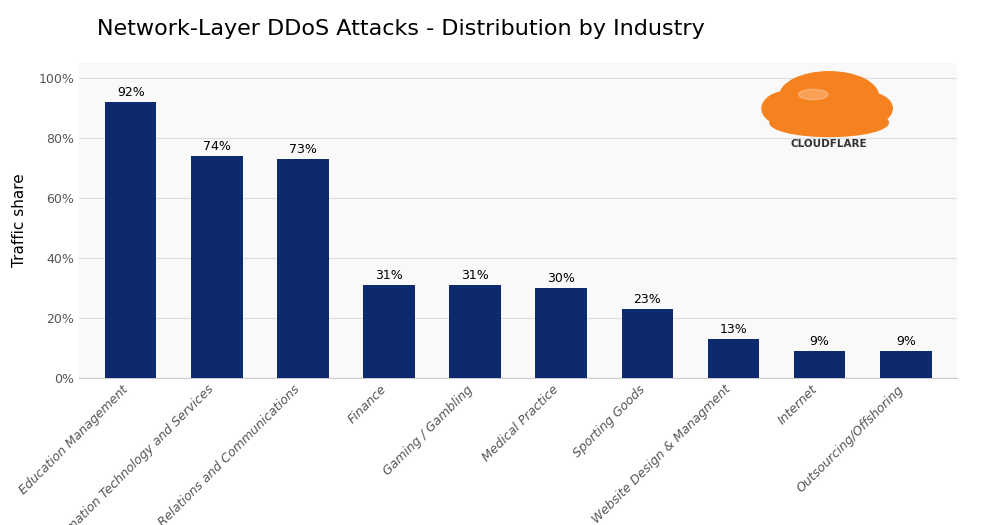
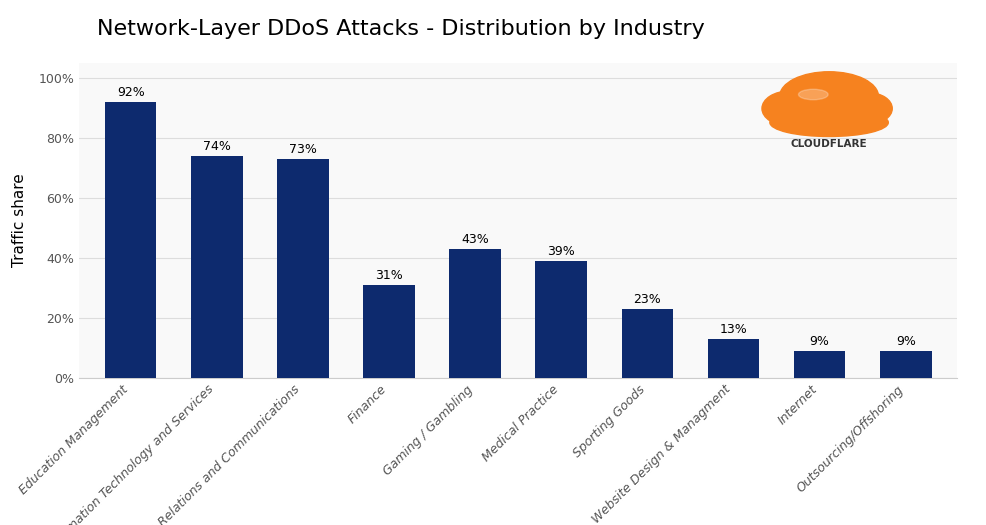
Gaming / Gambling: 31% -> 43%
Medical Practice: 30% -> 39%
